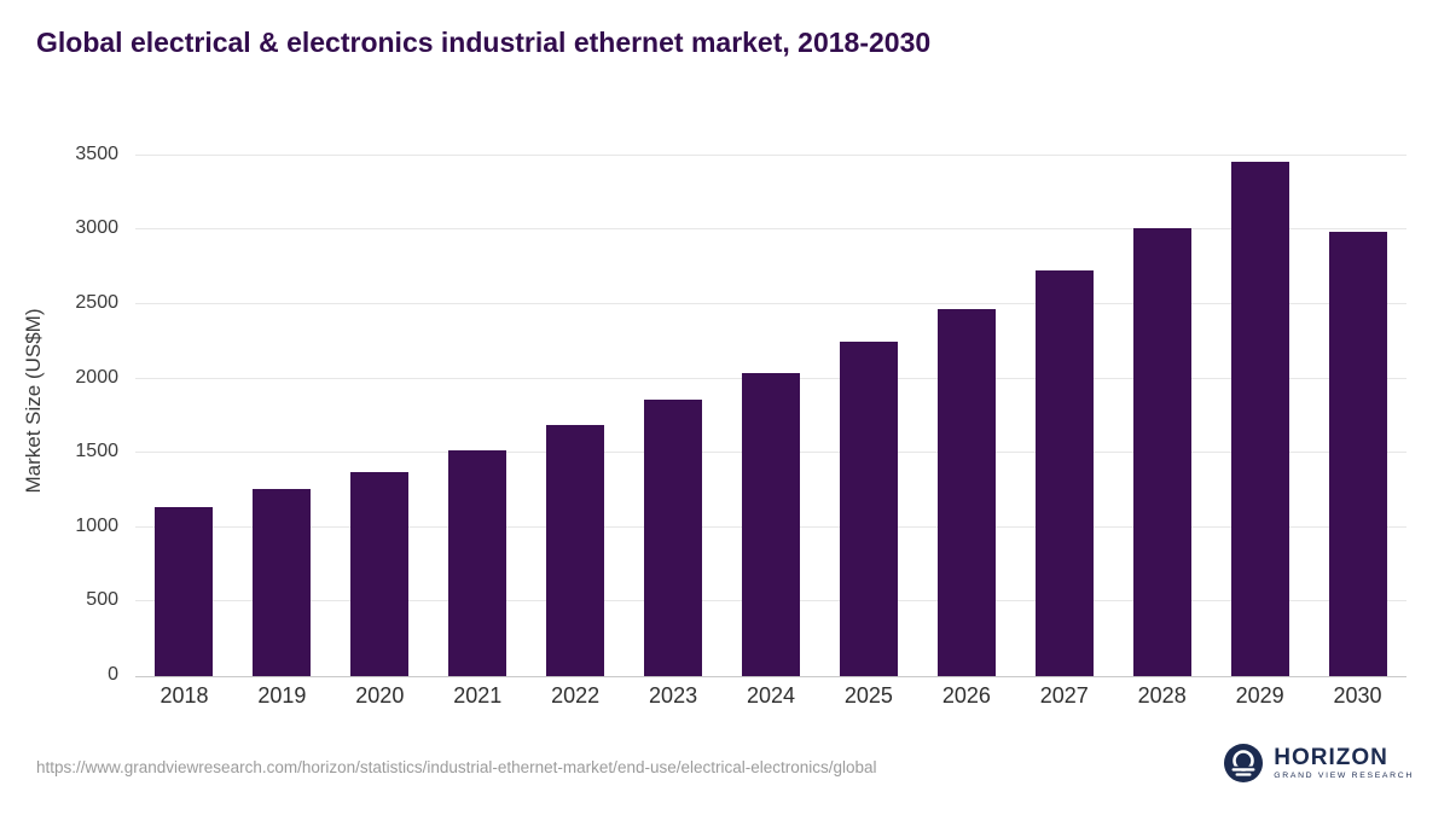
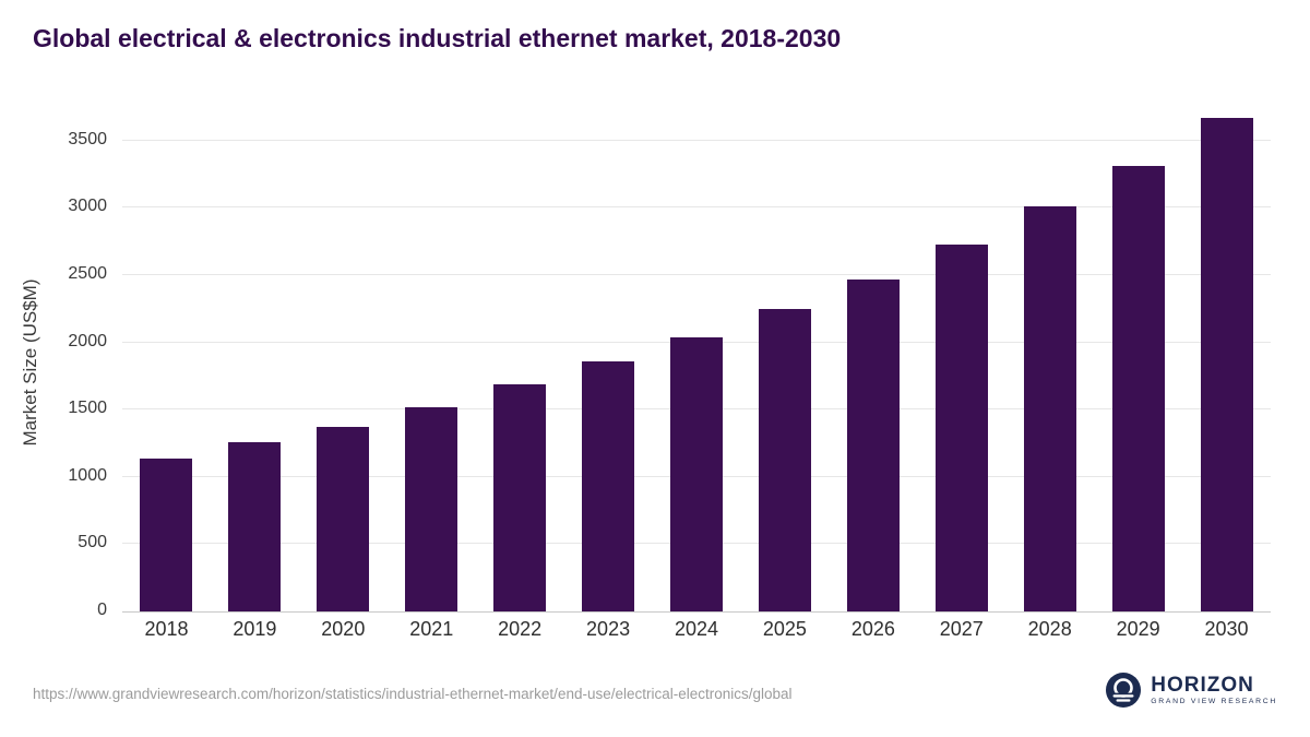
2029: 3460 -> 3320
2030: 2990 -> 3670
